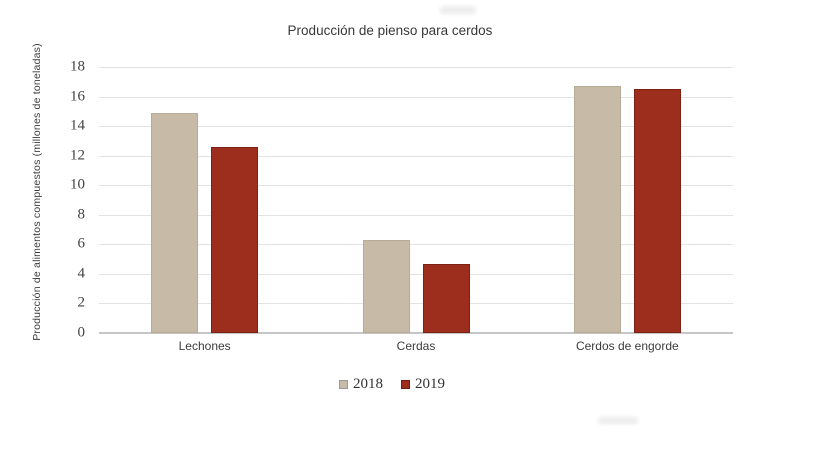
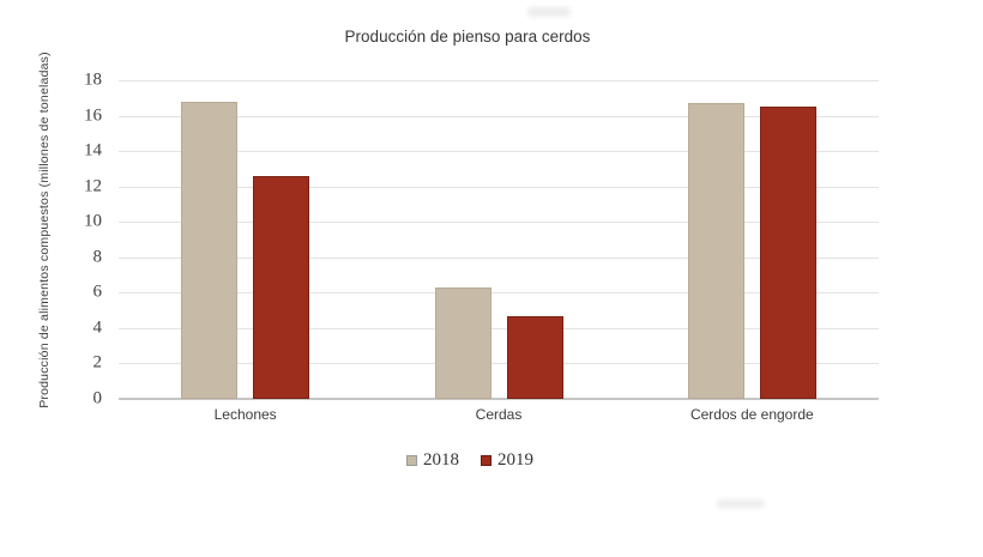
2018/Lechones: 14.9 -> 16.8
